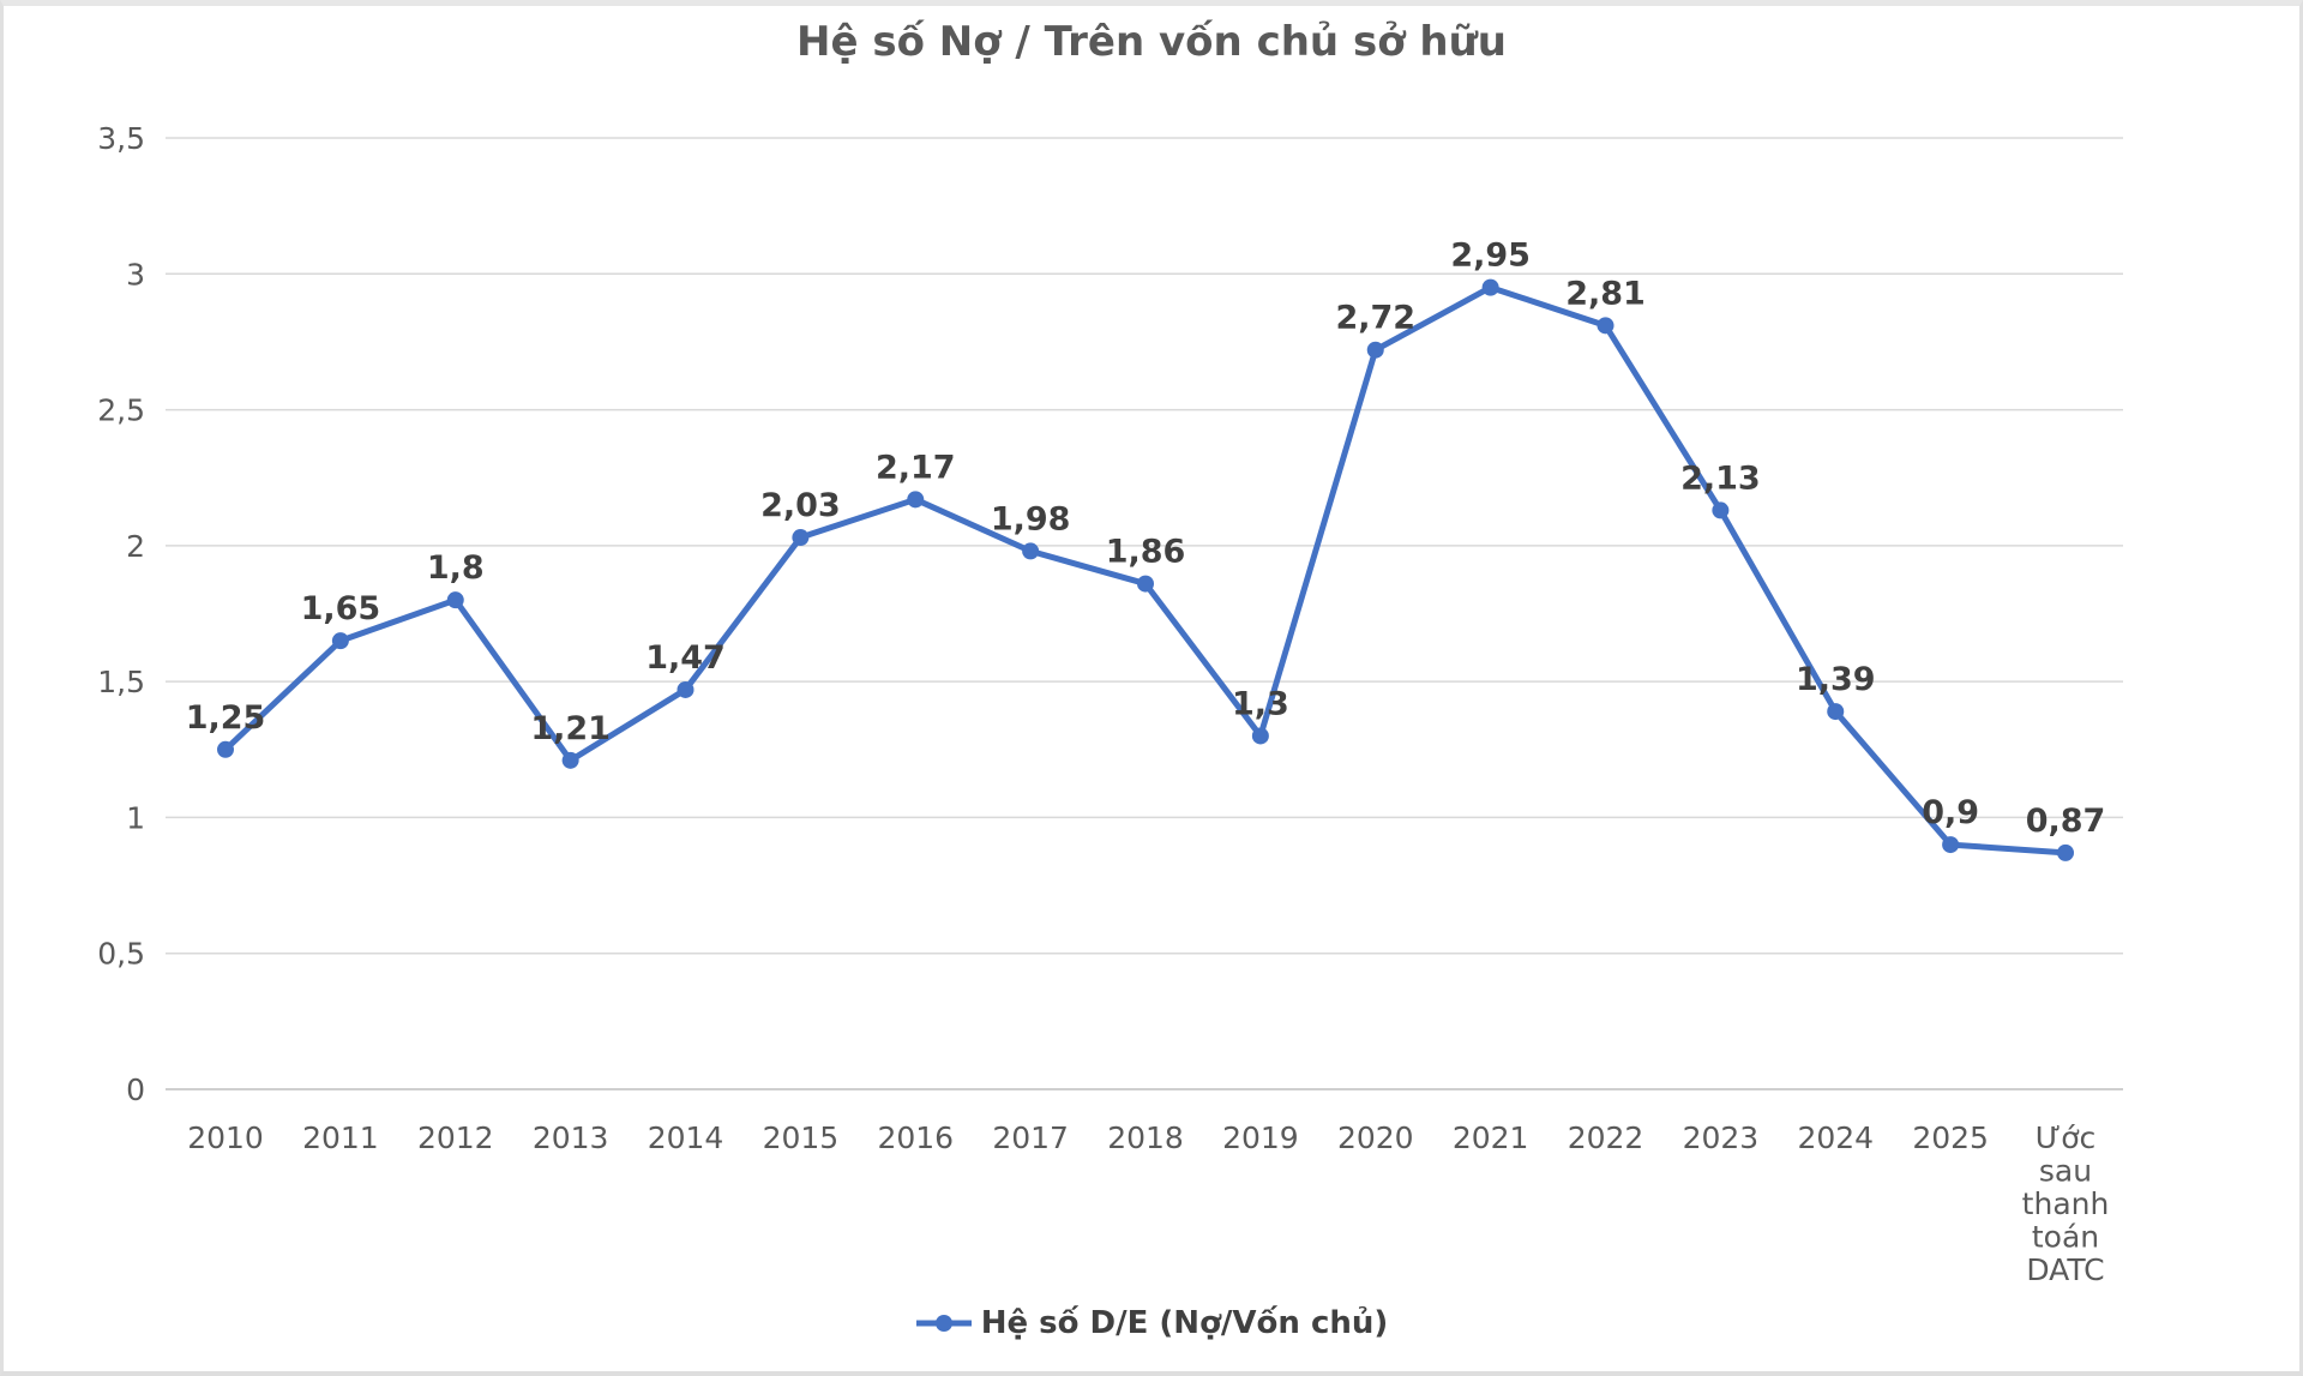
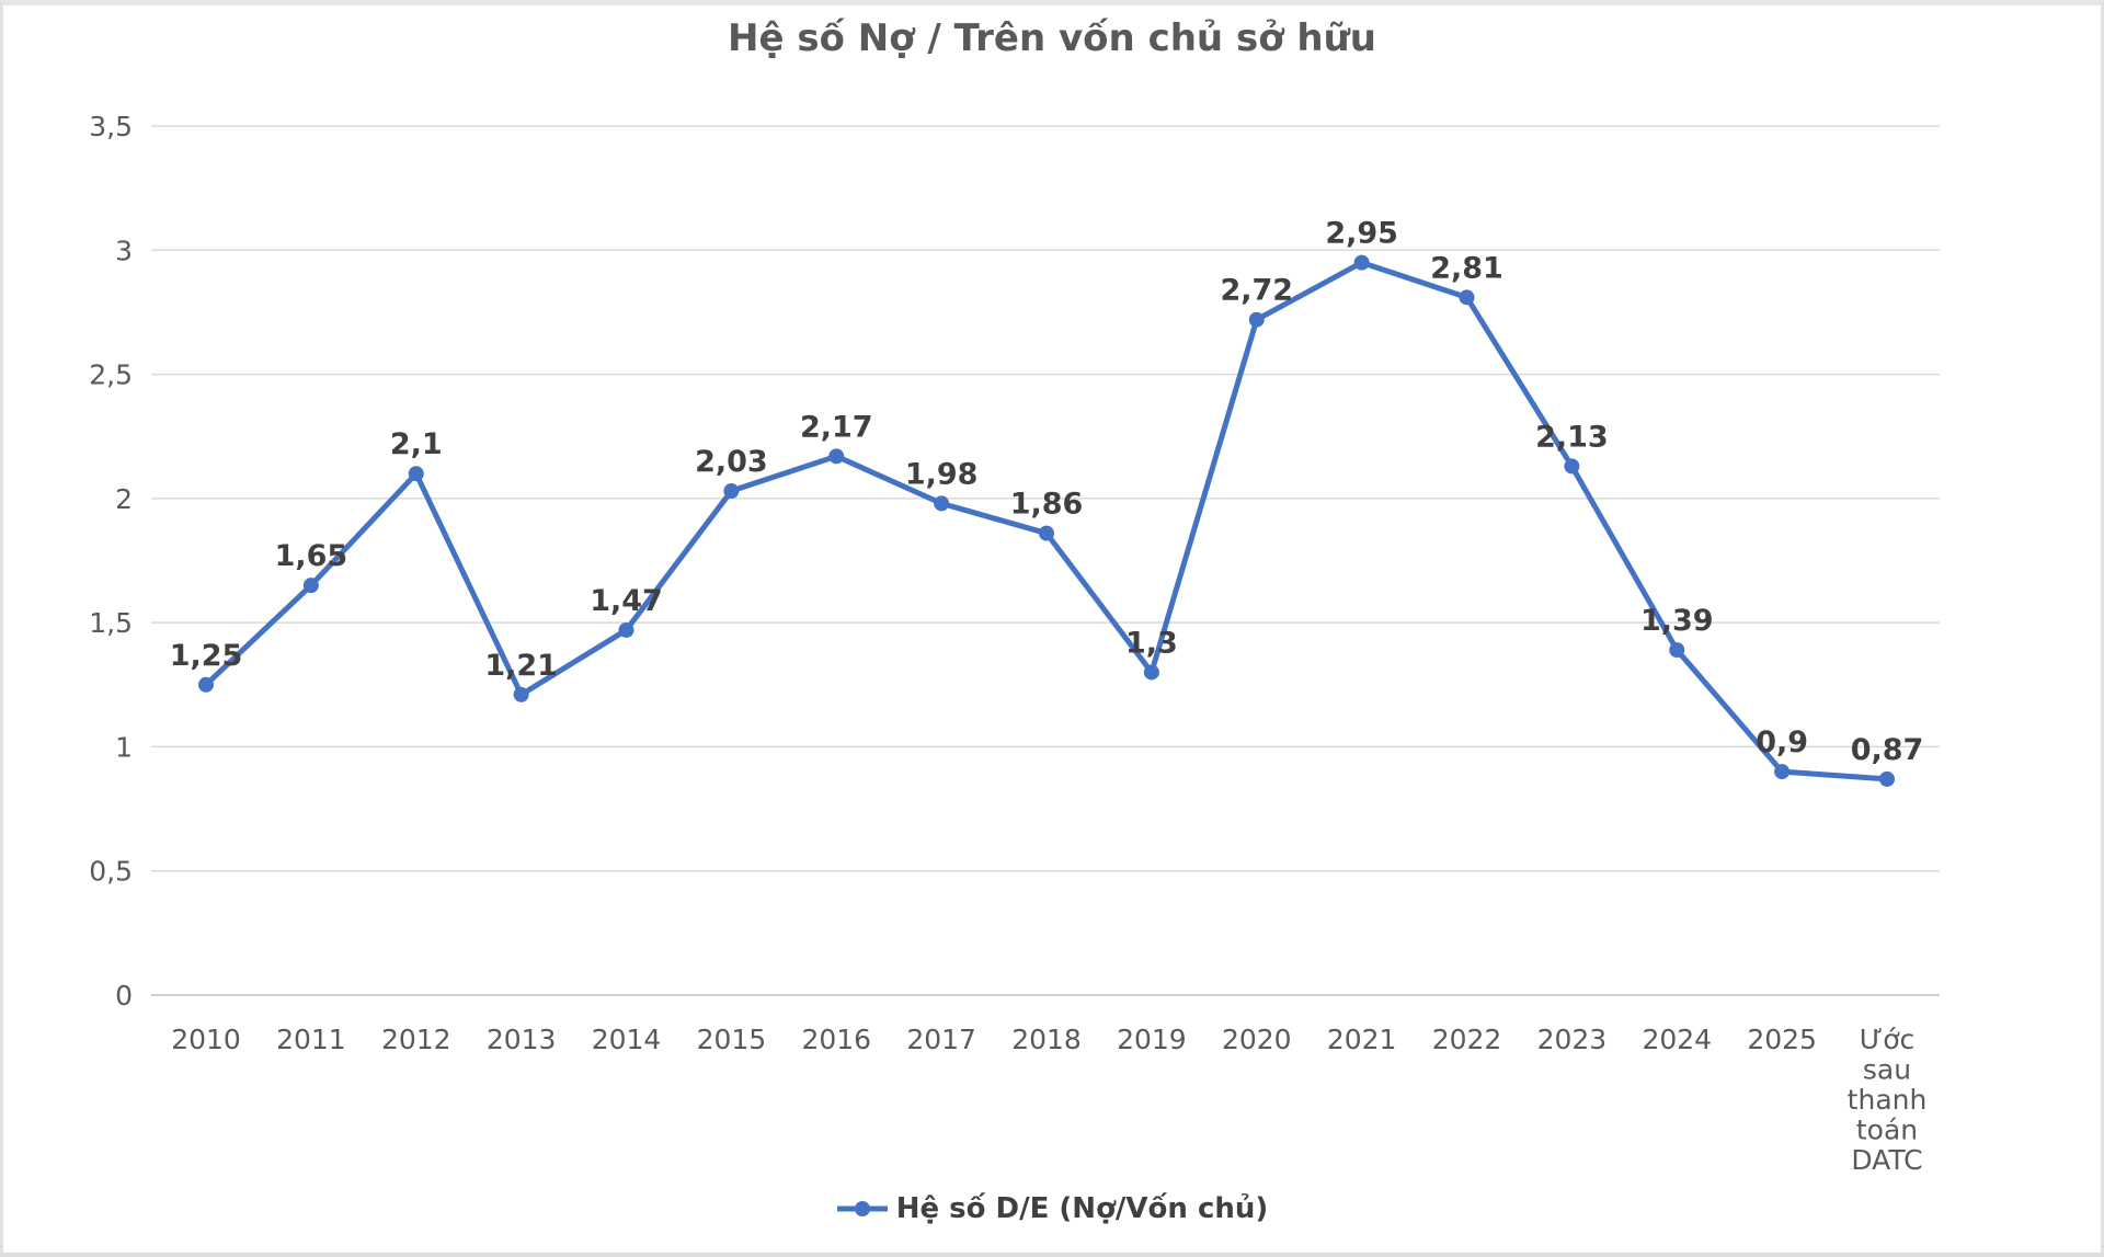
2012: 1,8 -> 2,1
